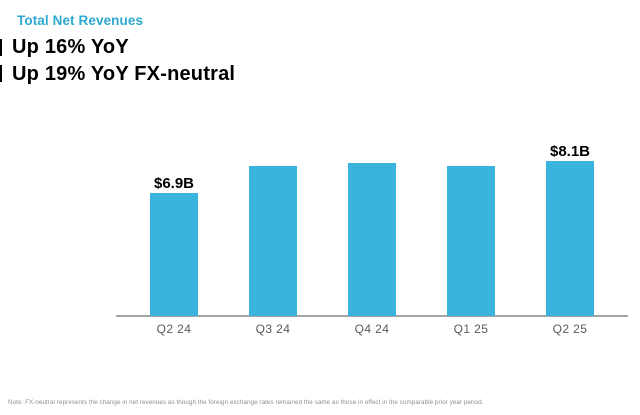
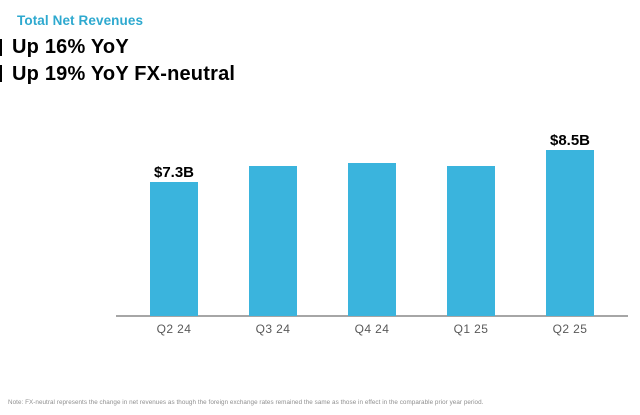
Q2 24: $6.9B -> $7.3B
Q2 25: $8.1B -> $8.5B
